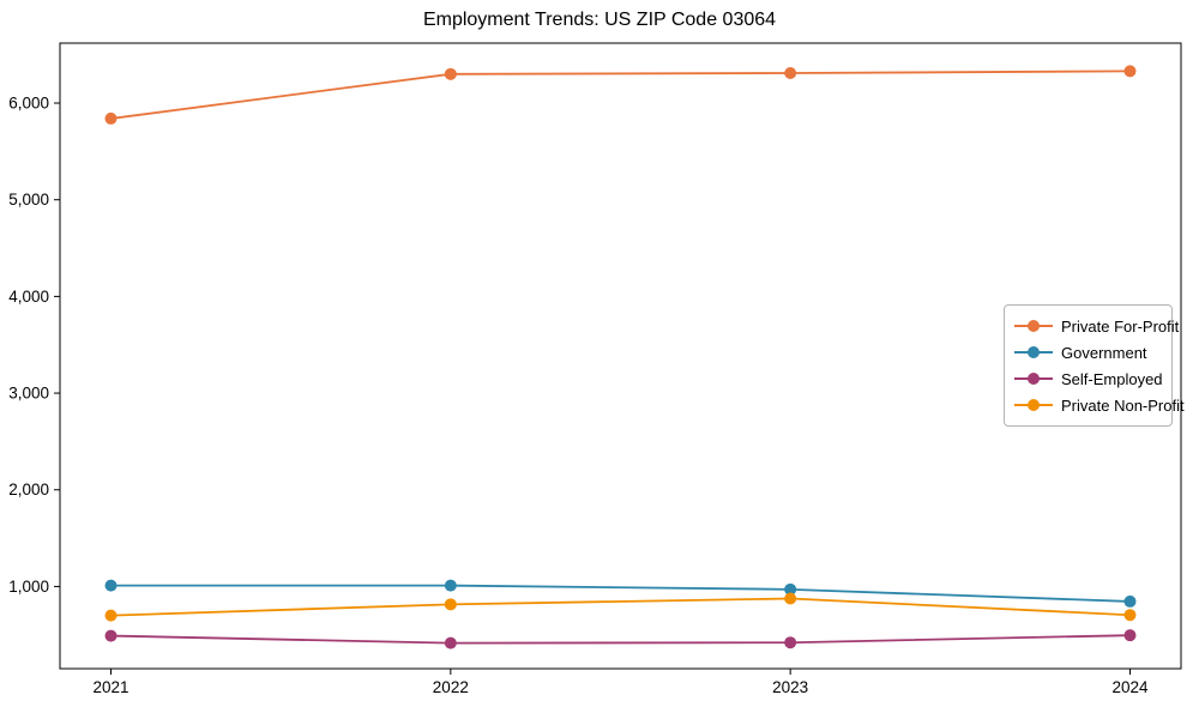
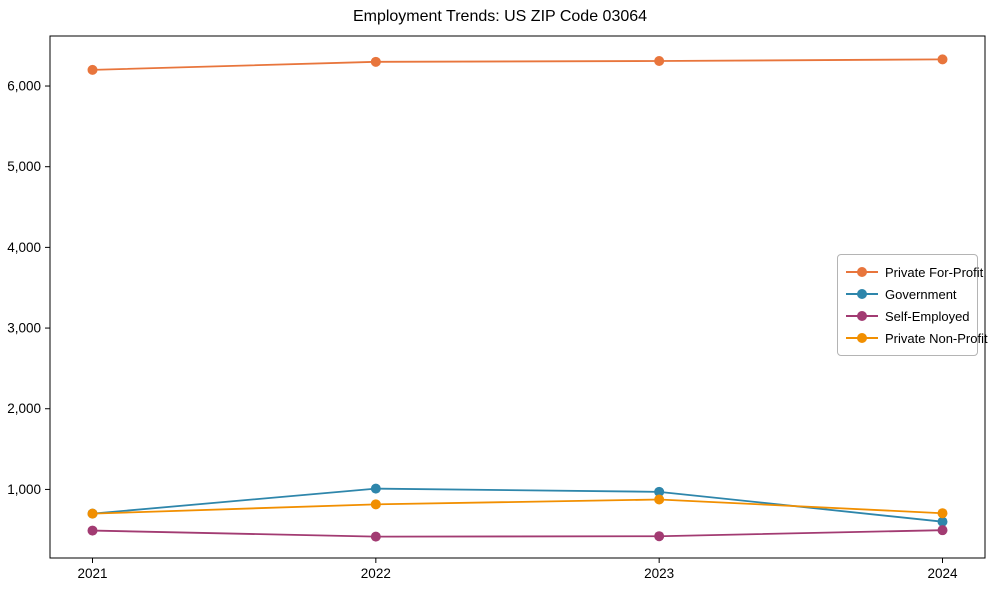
Private For-Profit/2021: 5800 -> 6200
Government/2021: 1000 -> 700
Government/2024: 800 -> 600
